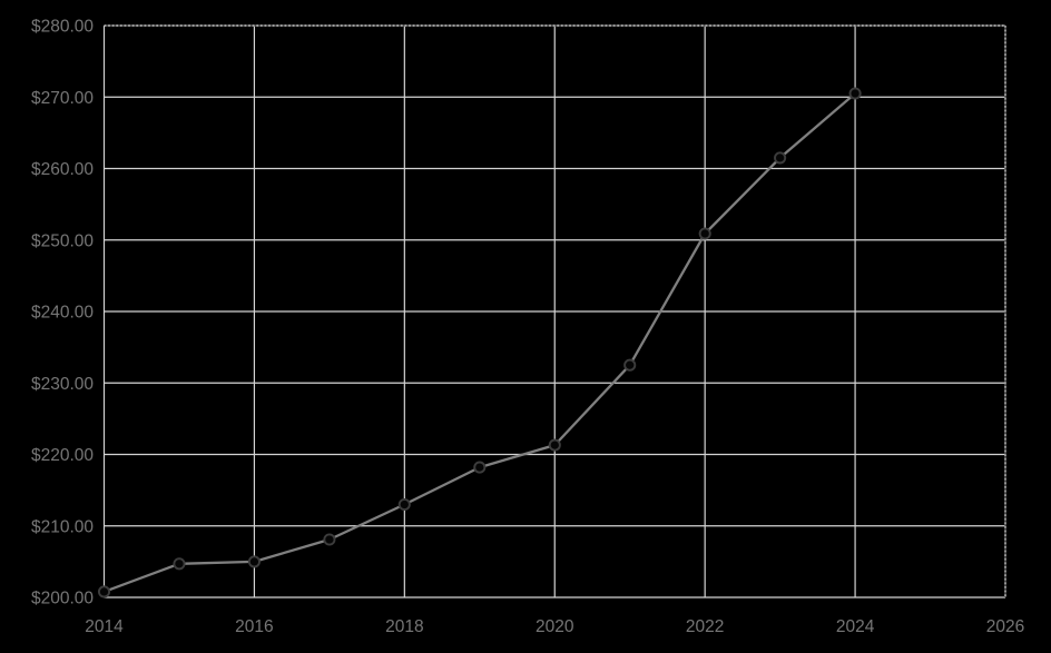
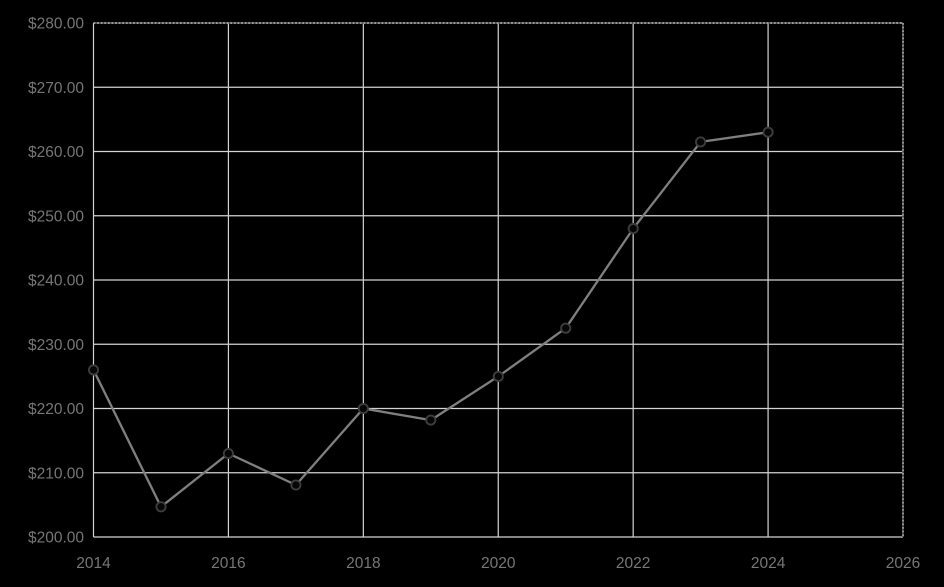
2014: $201 -> $226
2016: $205 -> $213
2018: $213 -> $220
2020: $221 -> $225
2022: $251 -> $248
2024: $270 -> $263
